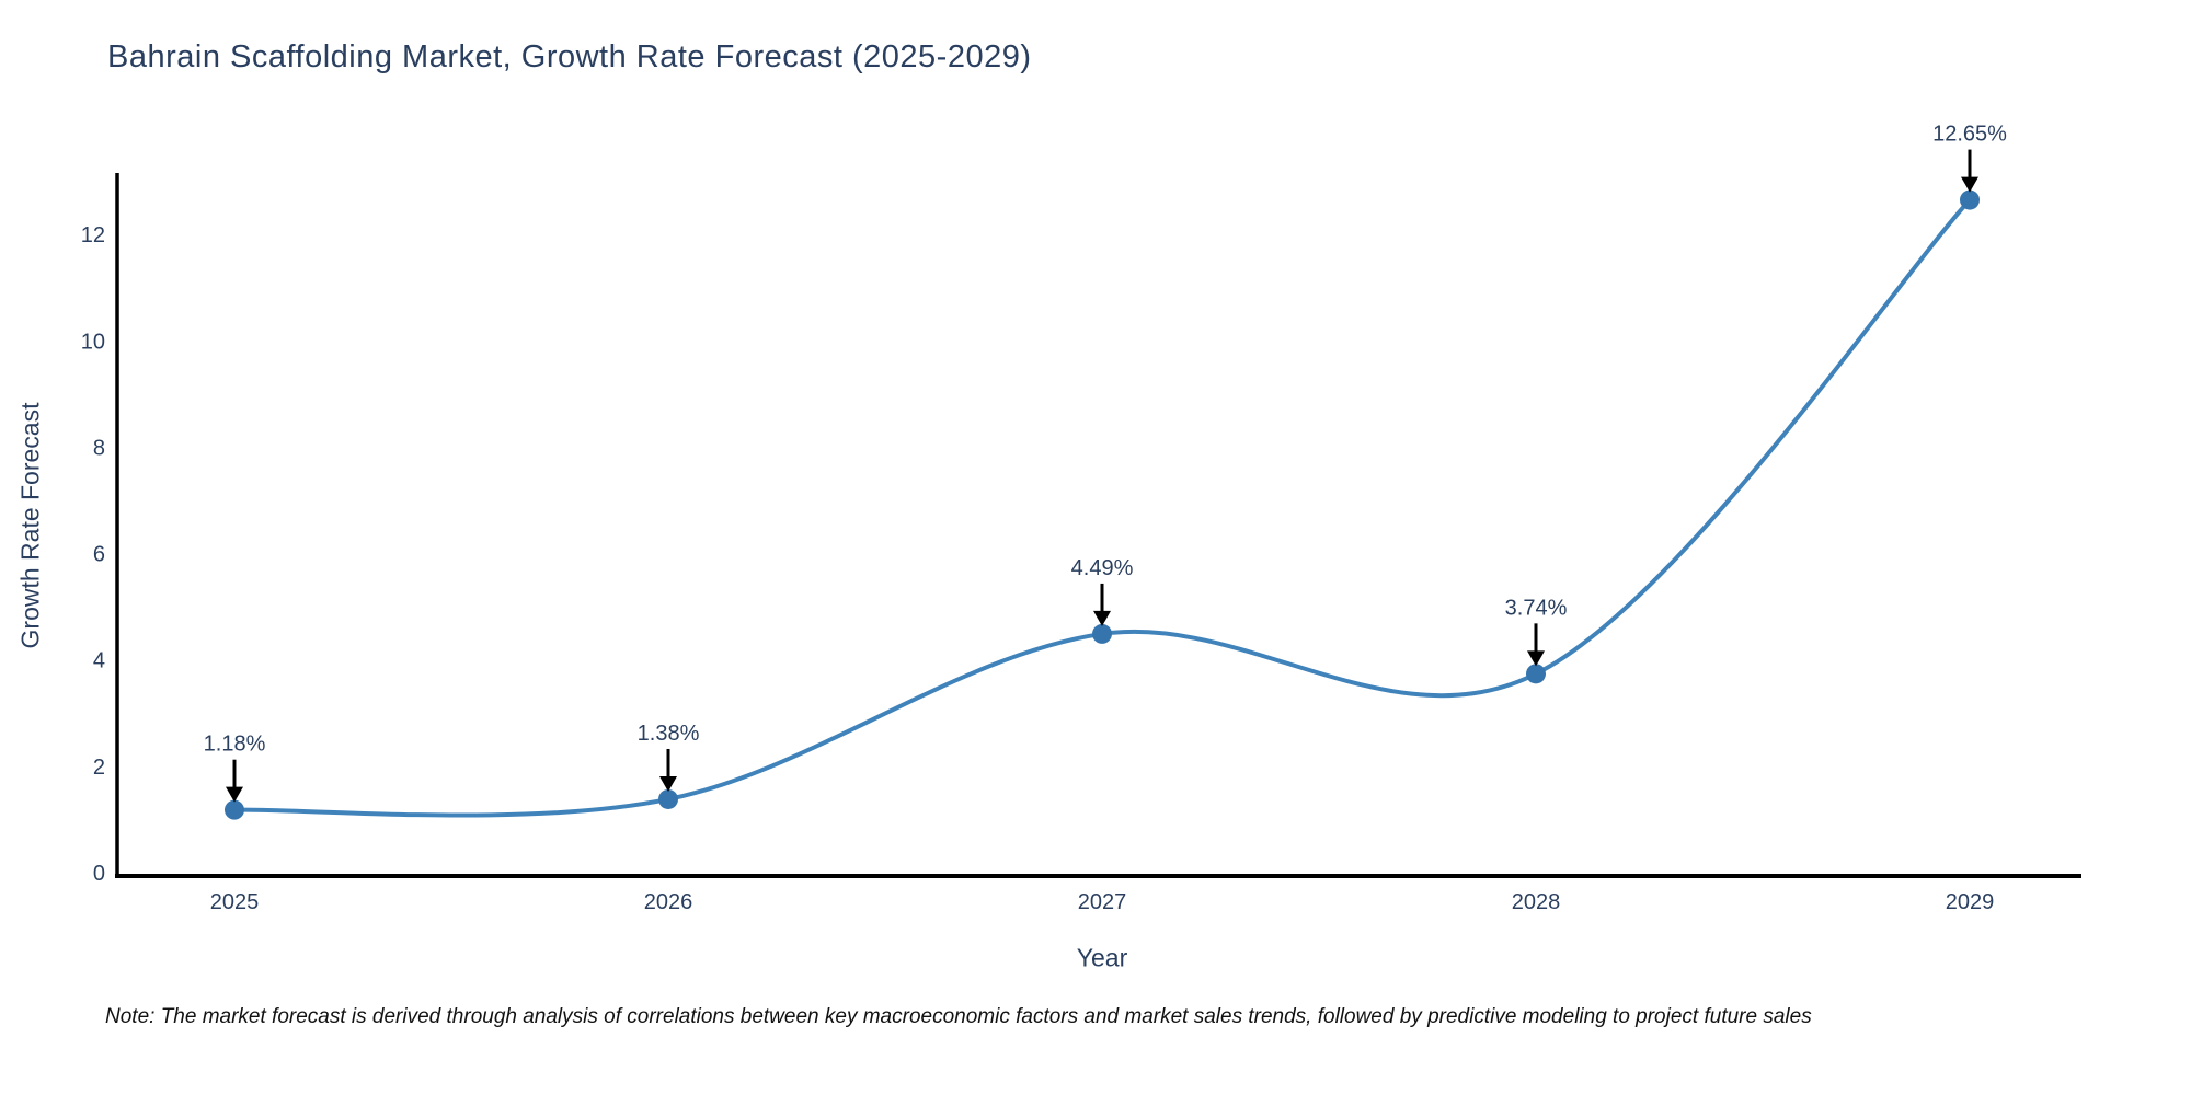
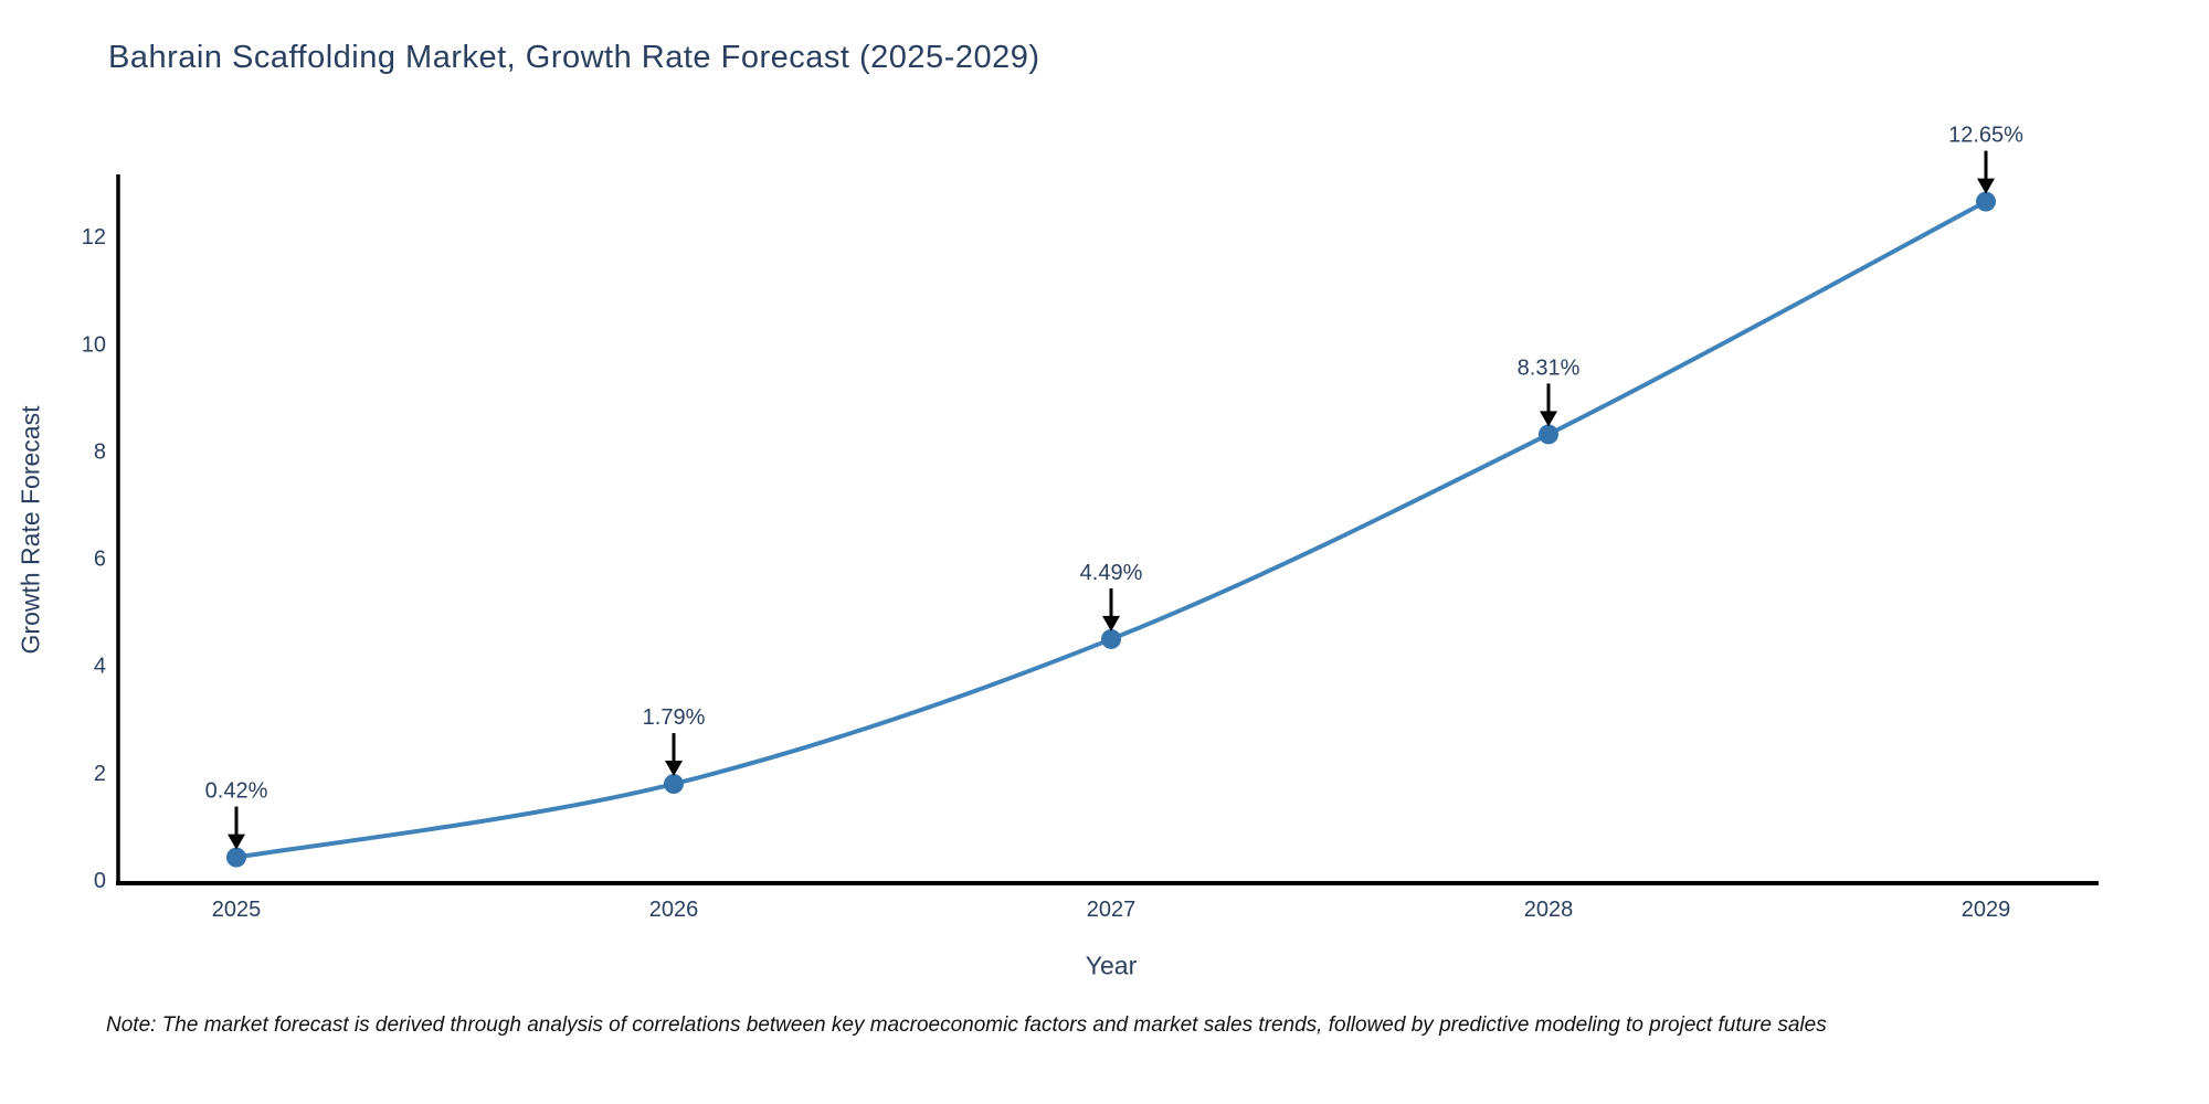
2025: 1.18% -> 0.42%
2026: 1.38% -> 1.79%
2028: 3.74% -> 8.31%
